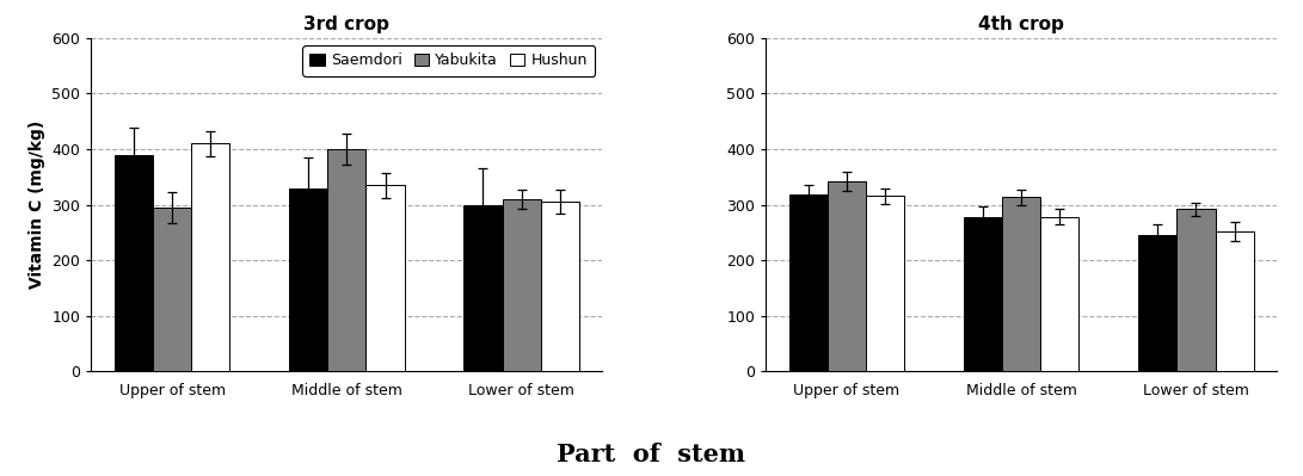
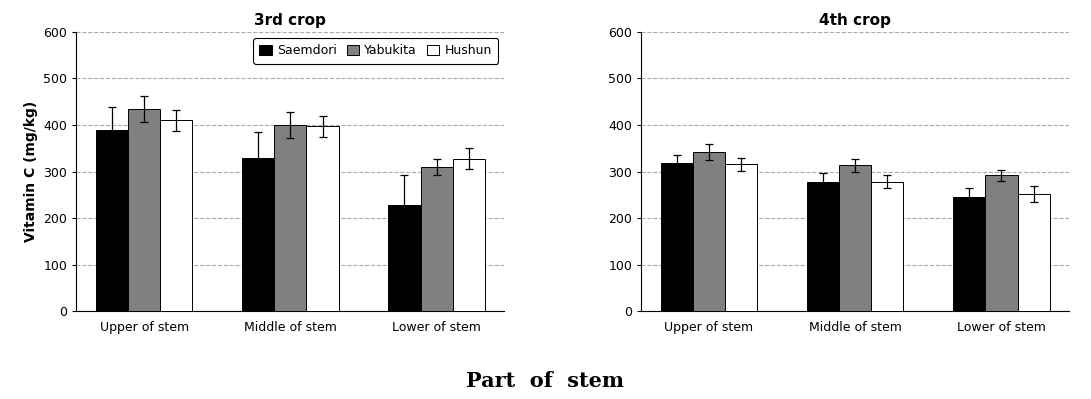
3rd crop/Yabukita/Upper of stem: 295 -> 435
3rd crop/Hushun/Middle of stem: 335 -> 397
3rd crop/Saemdori/Lower of stem: 300 -> 228
3rd crop/Hushun/Lower of stem: 305 -> 328
